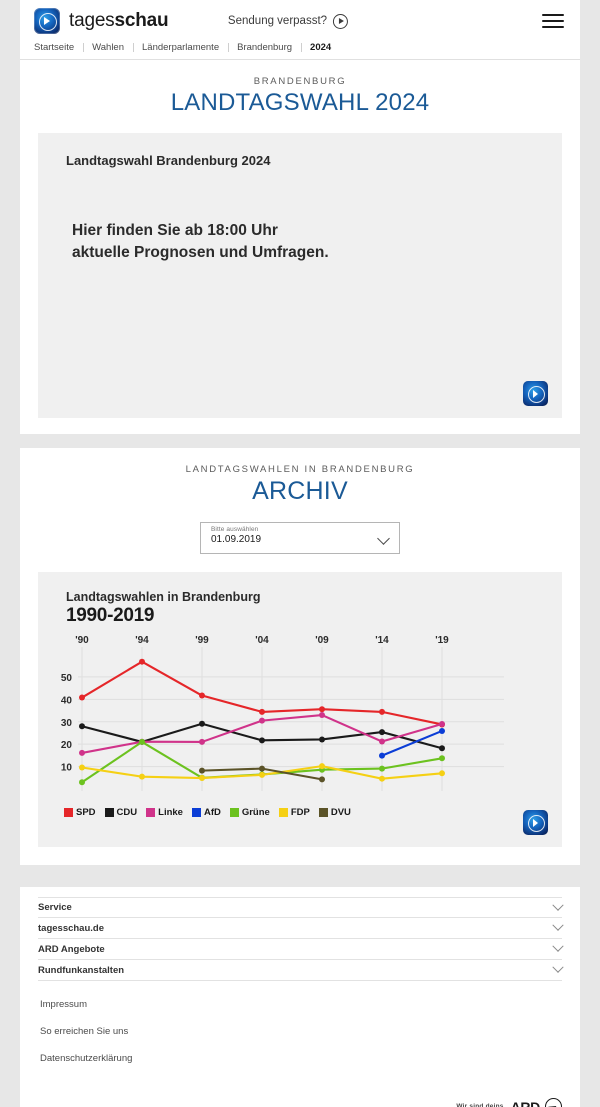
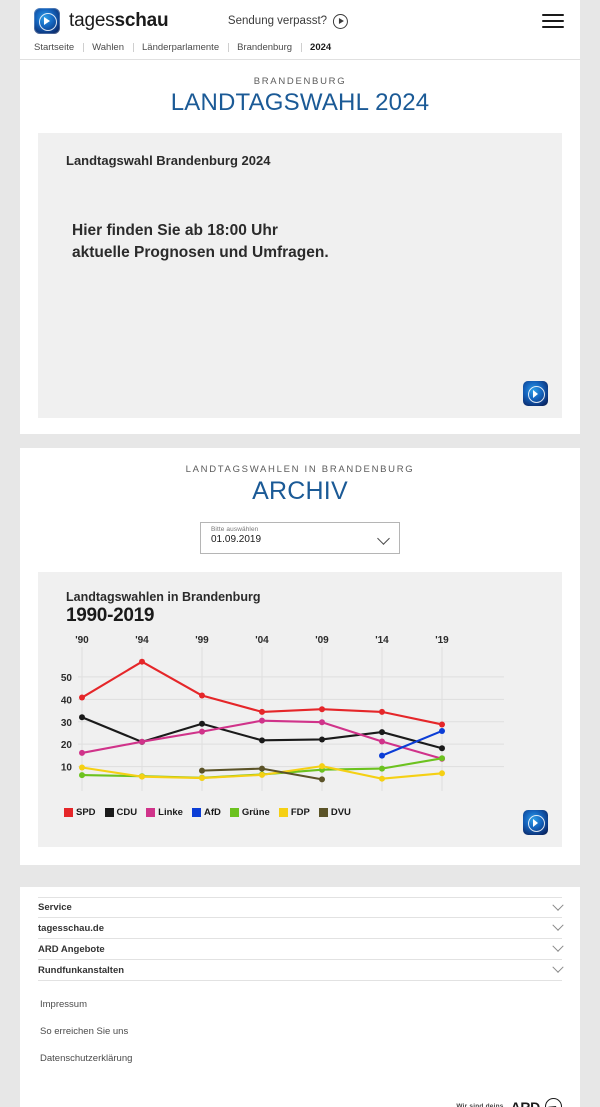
CDU/'90: 28 -> 32
Grüne/'90: 3 -> 6
Grüne/'94: 21 -> 6
Linke/'99: 21 -> 26
Linke/'09: 33 -> 30
Linke/'19: 29 -> 14
